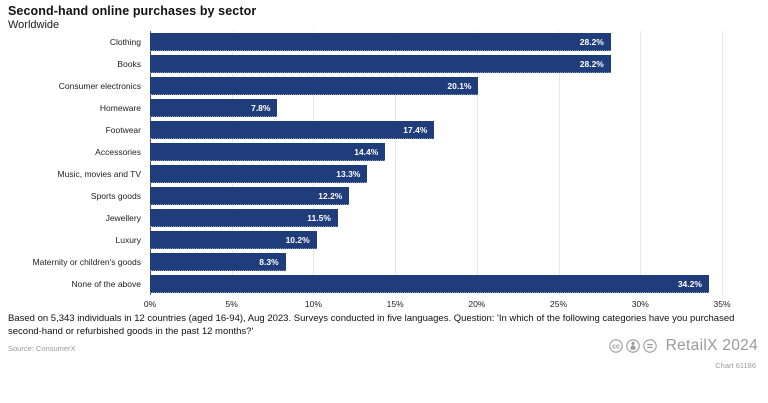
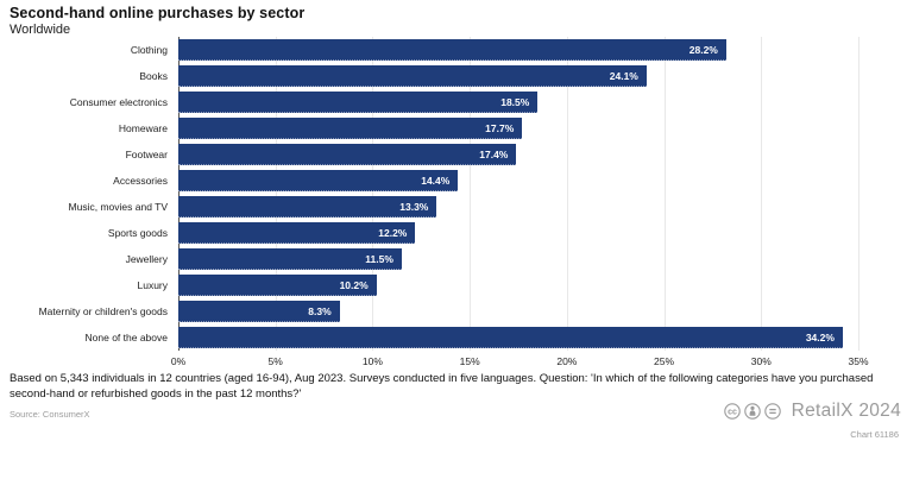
Books: 28.2% -> 24.1%
Consumer electronics: 20.1% -> 18.5%
Homeware: 7.8% -> 17.7%
